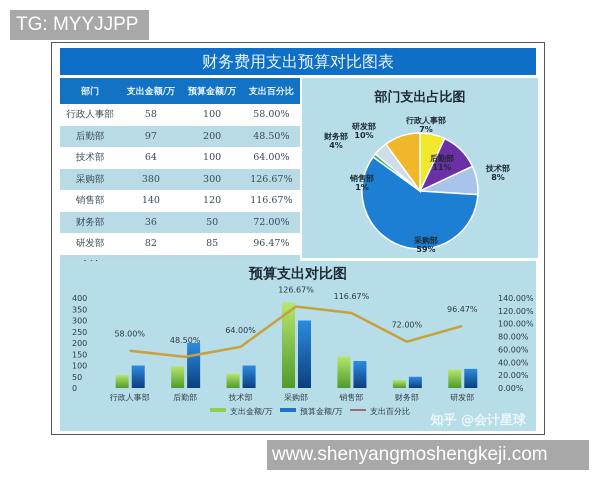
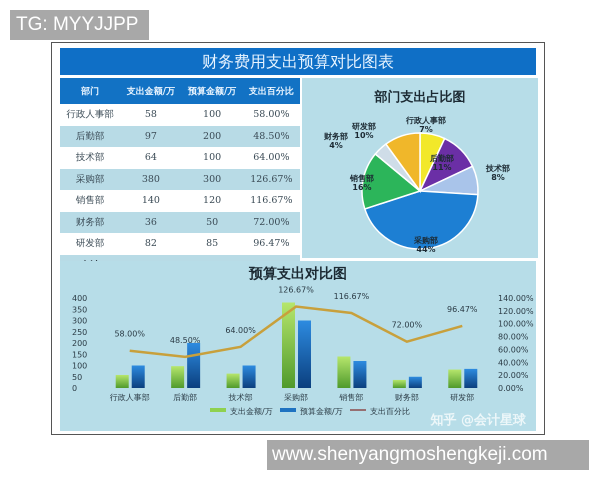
部门支出占比图/采购部: 59% -> 44%
部门支出占比图/销售部: 1% -> 16%
